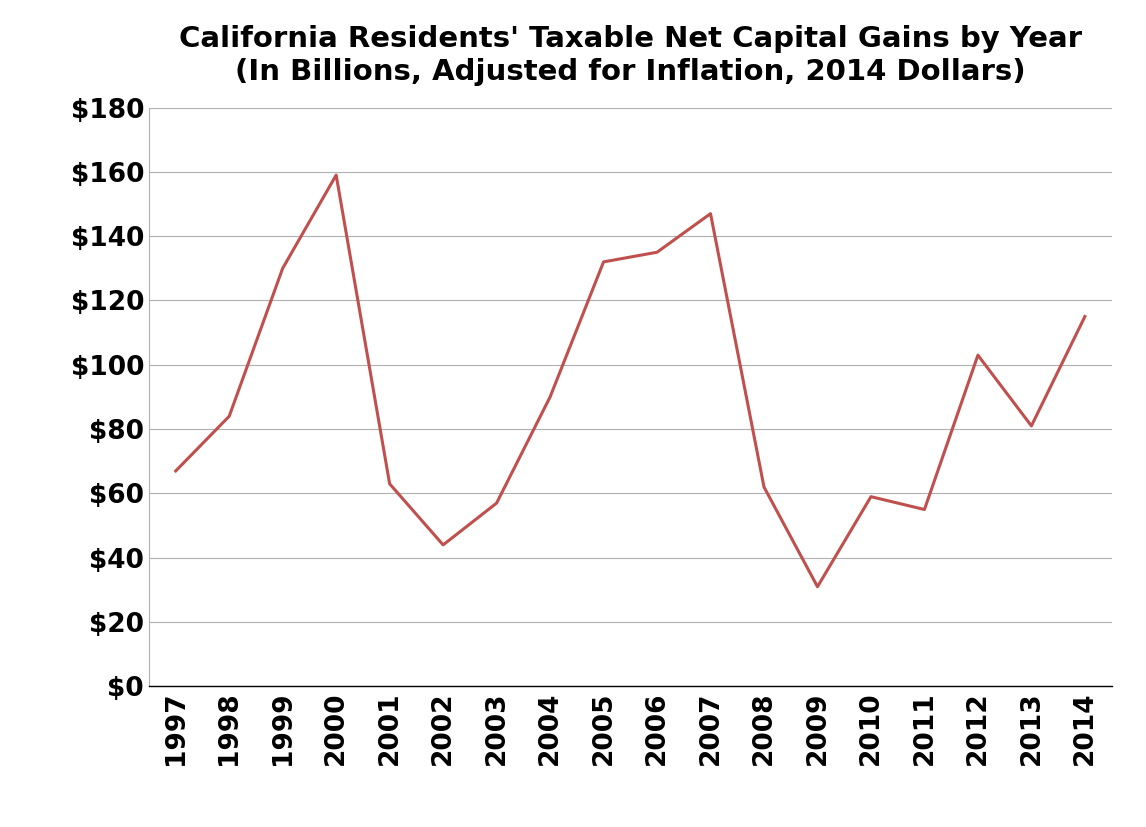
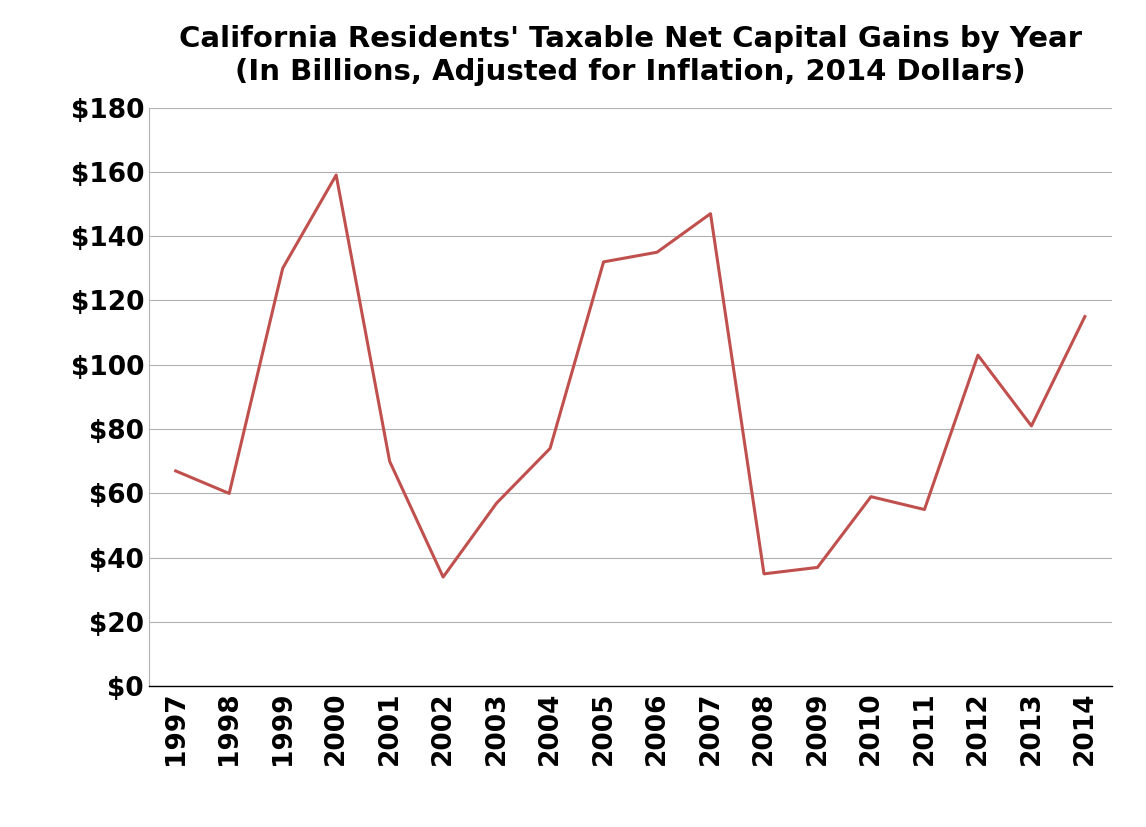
1998: $84 -> $60
2001: $63 -> $70
2002: $44 -> $34
2004: $90 -> $74
2008: $62 -> $35
2009: $31 -> $37
